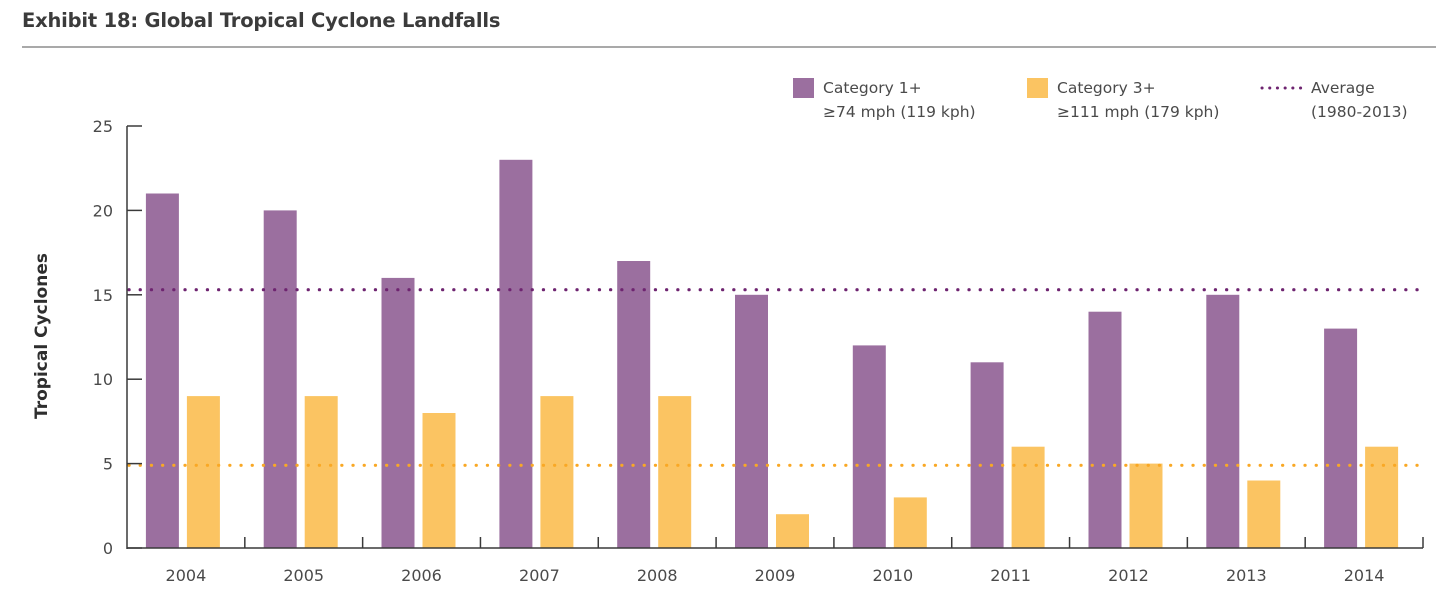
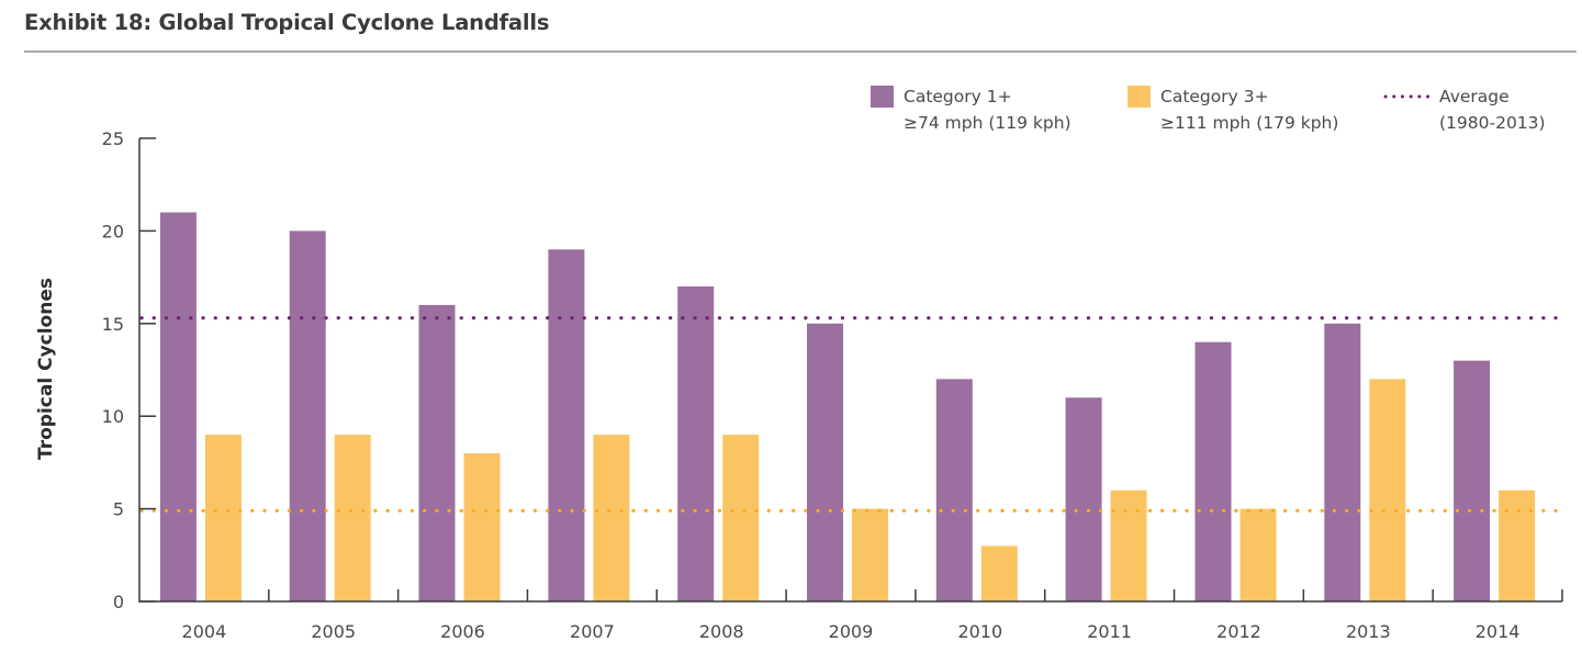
Category 1+/2007: 23 -> 19
Category 3+/2009: 2 -> 5
Category 3+/2013: 4 -> 12
